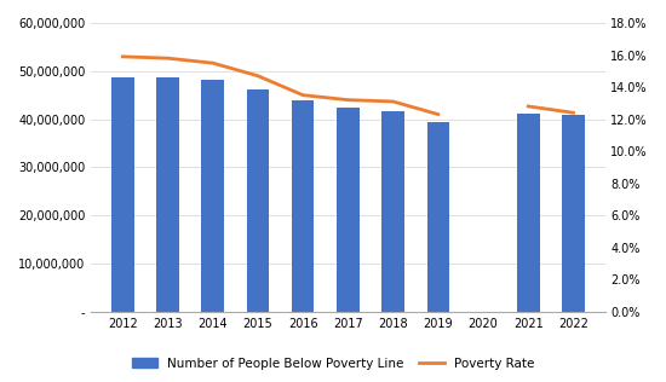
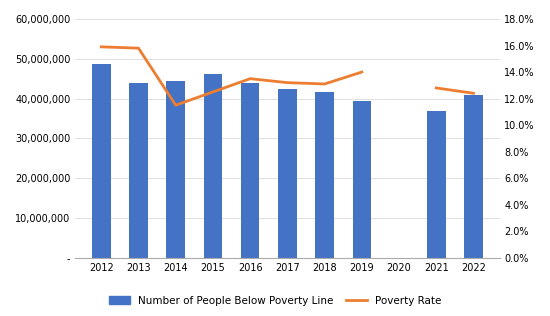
Number of People Below Poverty Line/2013: 48,700,000 -> 44,000,000
Number of People Below Poverty Line/2014: 48,200,000 -> 44,500,000
Poverty Rate/2014: 15.5% -> 11.5%
Poverty Rate/2015: 14.7% -> 12.5%
Poverty Rate/2019: 12.3% -> 14.0%
Number of People Below Poverty Line/2021: 41,100,000 -> 37,000,000
